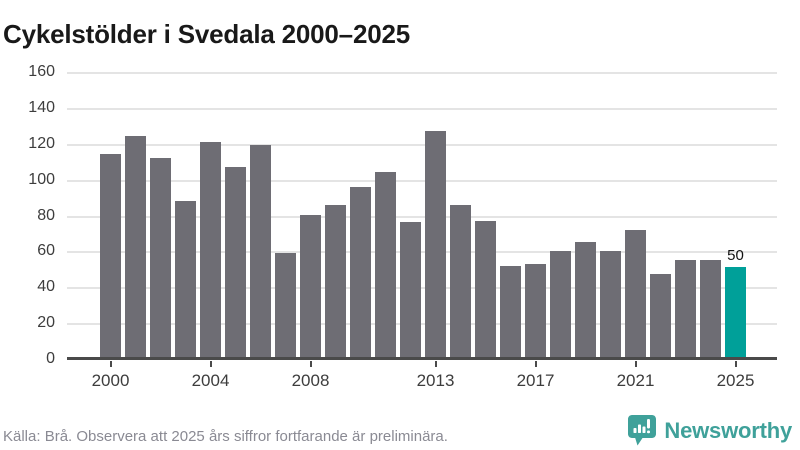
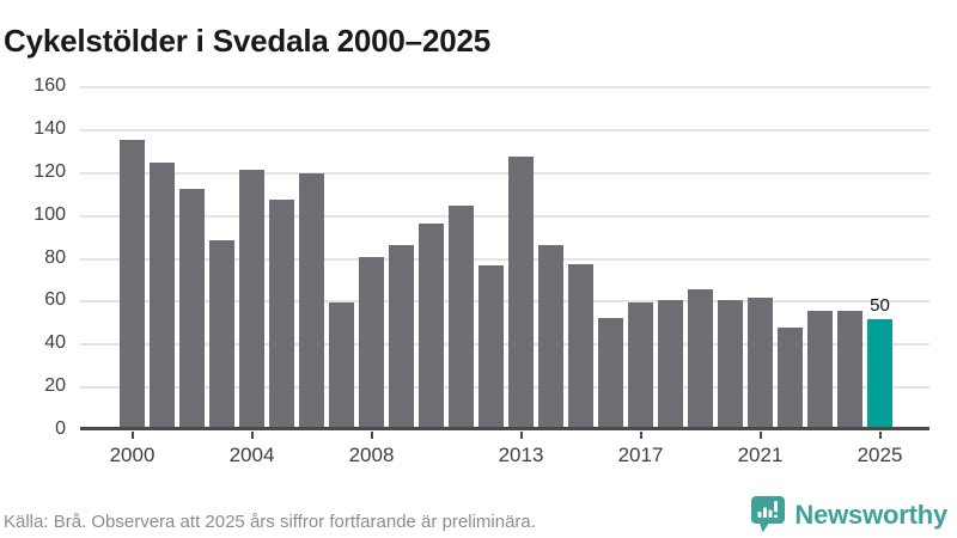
2000: 113 -> 134
2017: 52 -> 58
2021: 71 -> 60
